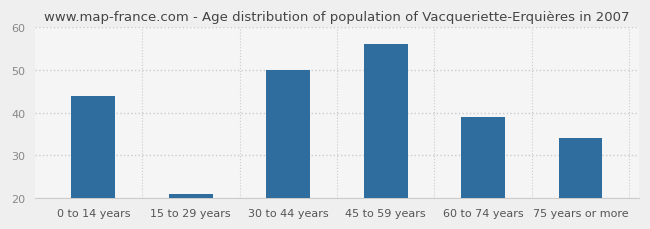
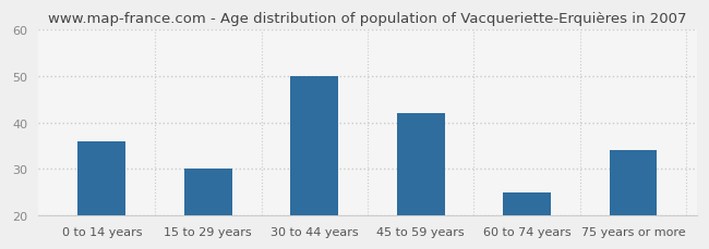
0 to 14 years: 44 -> 36
15 to 29 years: 21 -> 30
45 to 59 years: 56 -> 42
60 to 74 years: 39 -> 25
